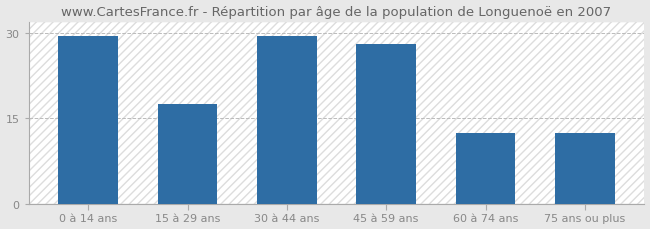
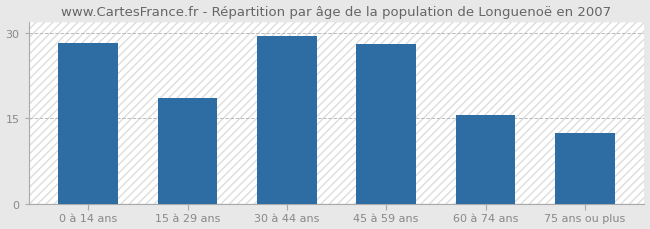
0 à 14 ans: 29.5 -> 28.2
15 à 29 ans: 17.5 -> 18.6
60 à 74 ans: 12.5 -> 15.6
